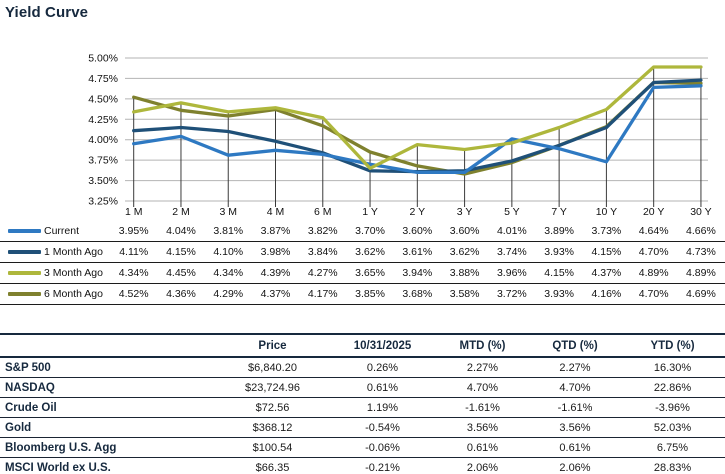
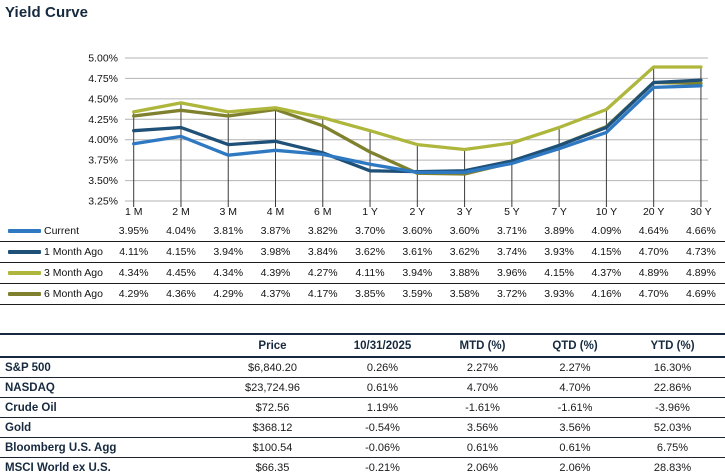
6 Month Ago/1 M: 4.52% -> 4.29%
1 Month Ago/3 M: 4.10% -> 3.94%
3 Month Ago/1 Y: 3.65% -> 4.11%
6 Month Ago/2 Y: 3.68% -> 3.59%
Current/5 Y: 4.01% -> 3.71%
Current/10 Y: 3.73% -> 4.09%
